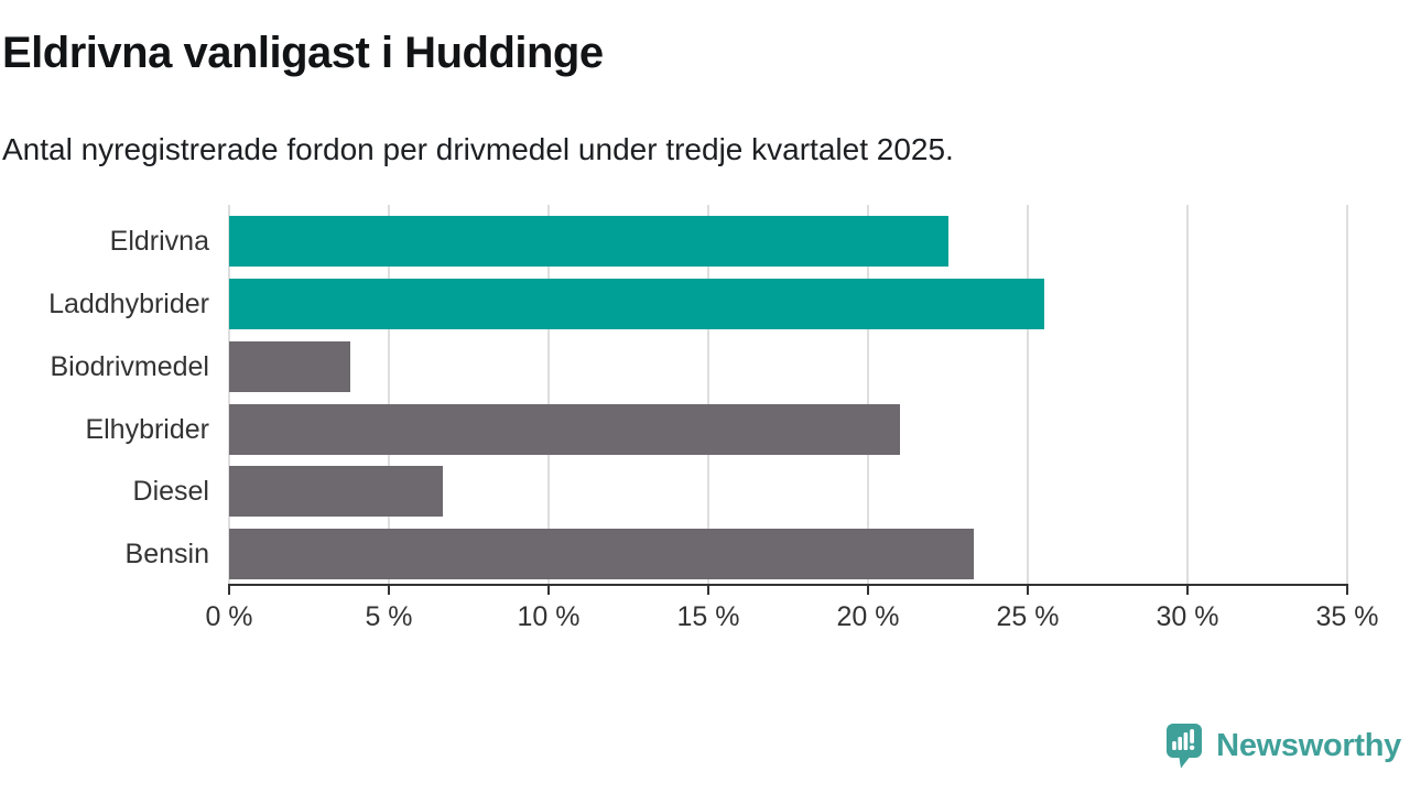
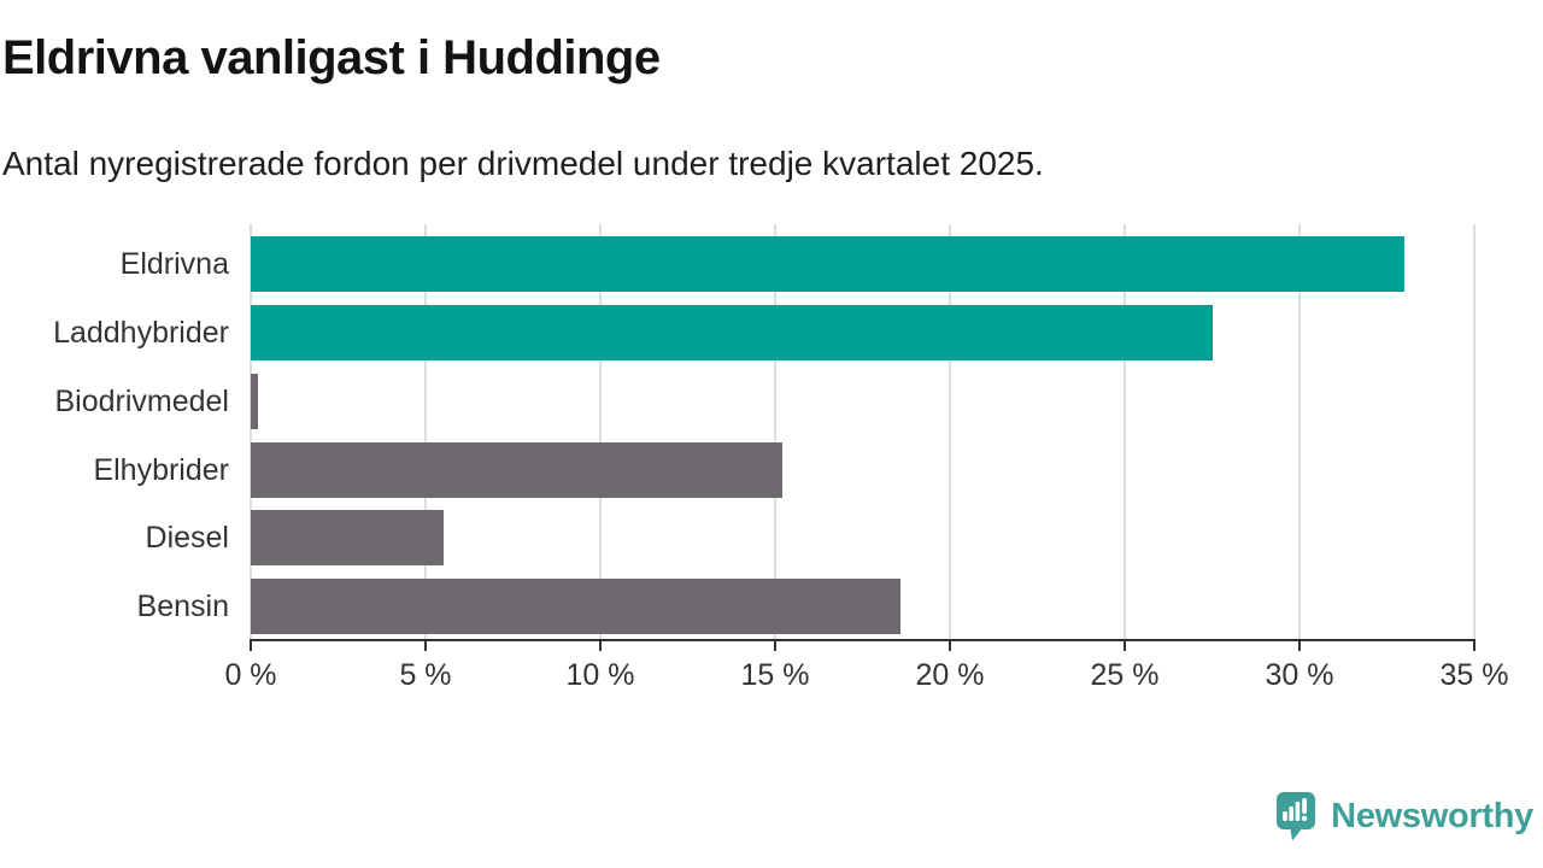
Eldrivna: 22.5% -> 33.0%
Laddhybrider: 25.5% -> 27.5%
Biodrivmedel: 3.8% -> 0.2%
Elhybrider: 21.0% -> 15.2%
Diesel: 6.7% -> 5.5%
Bensin: 23.3% -> 18.6%
